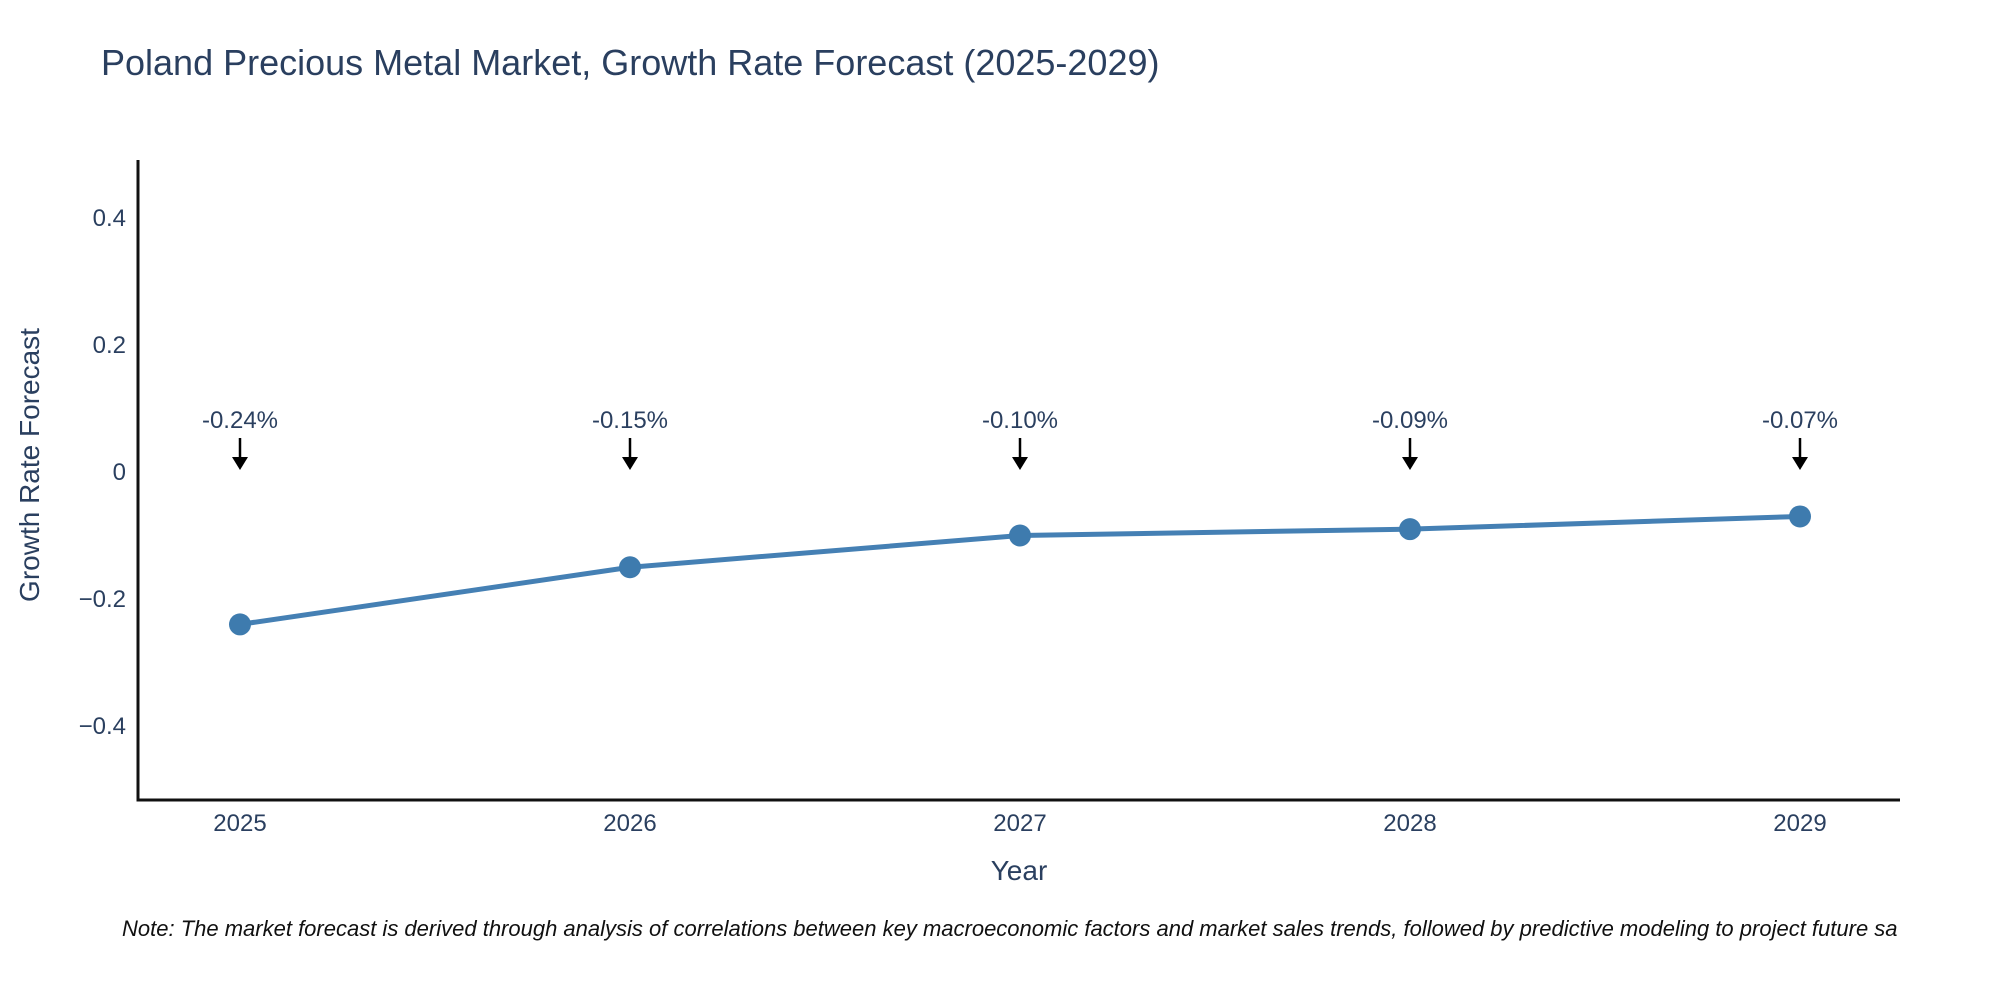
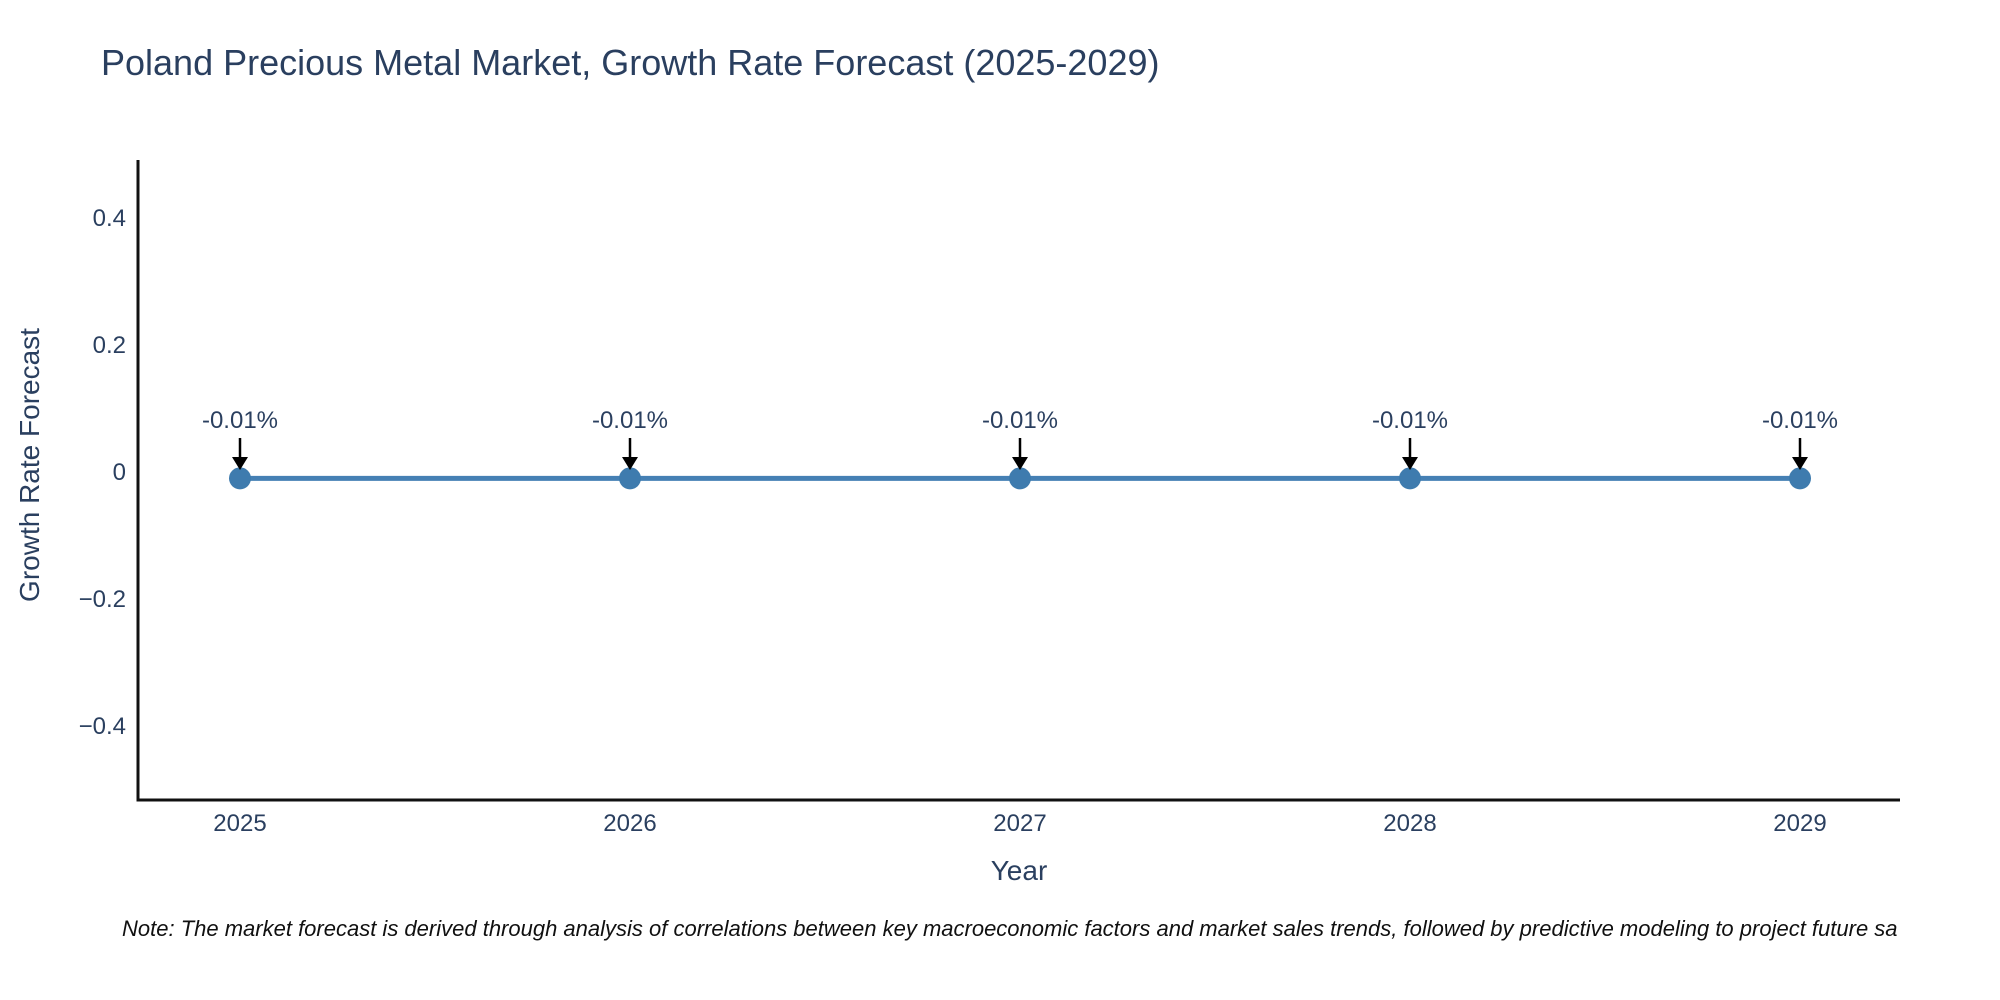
2025: -0.24% -> -0.01%
2026: -0.15% -> -0.01%
2027: -0.10% -> -0.01%
2028: -0.09% -> -0.01%
2029: -0.07% -> -0.01%
